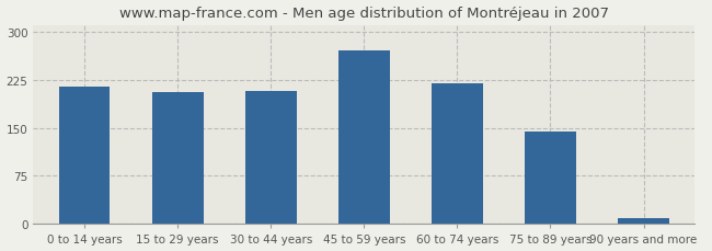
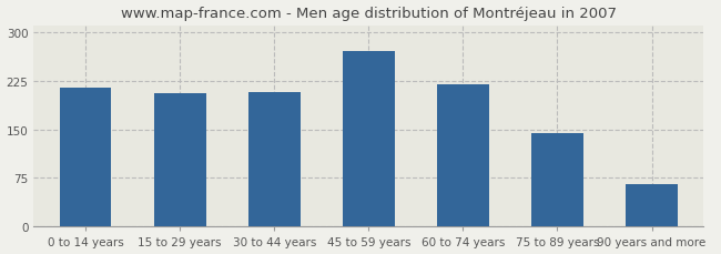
90 years and more: 10 -> 66
